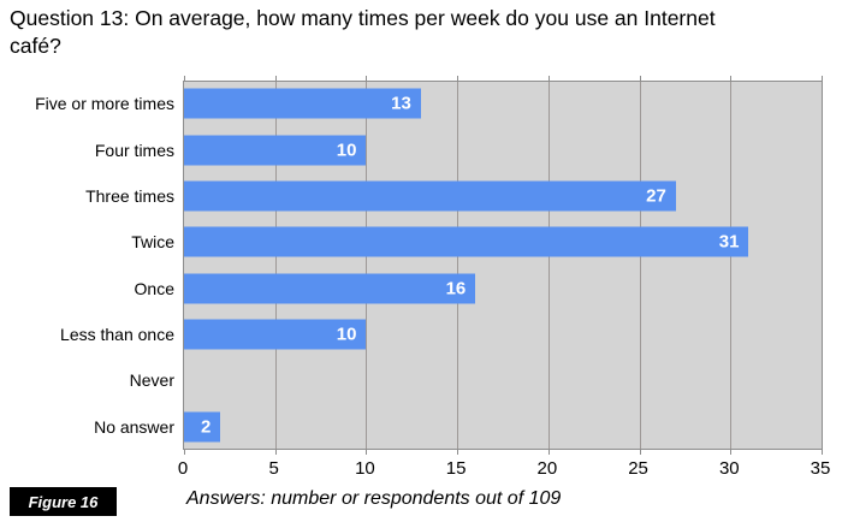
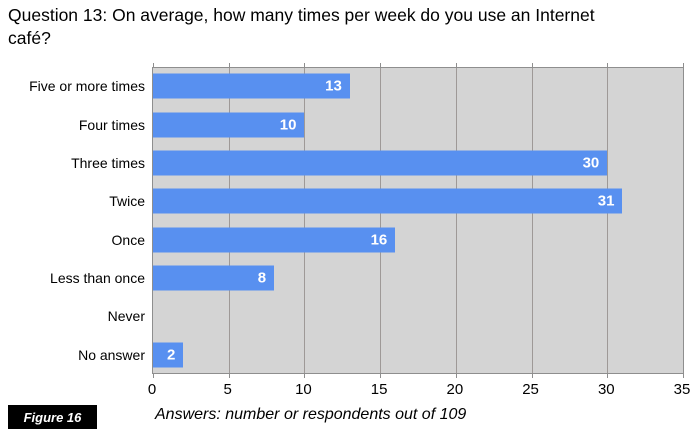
Three times: 27 -> 30
Less than once: 10 -> 8
